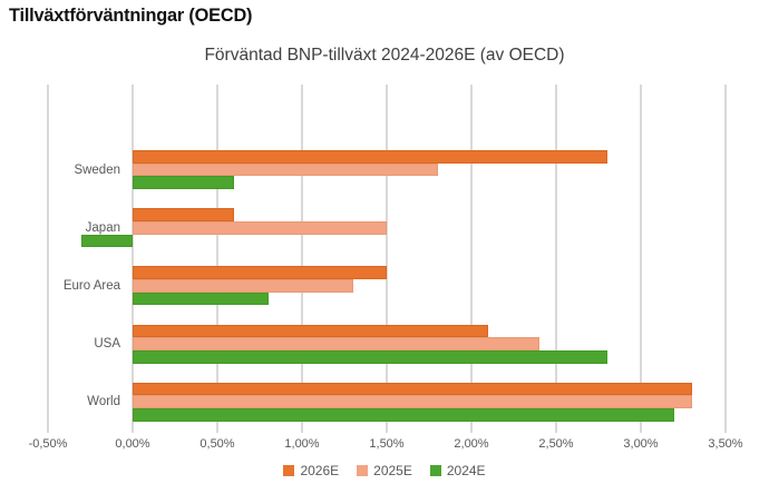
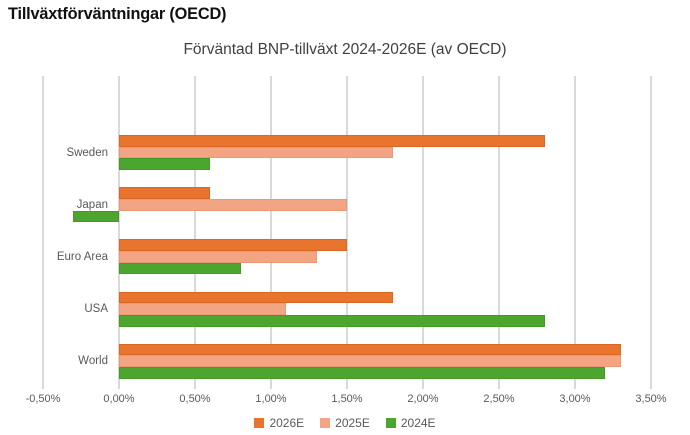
2026E/USA: 2,1% -> 1,8%
2025E/USA: 2,4% -> 1,1%
